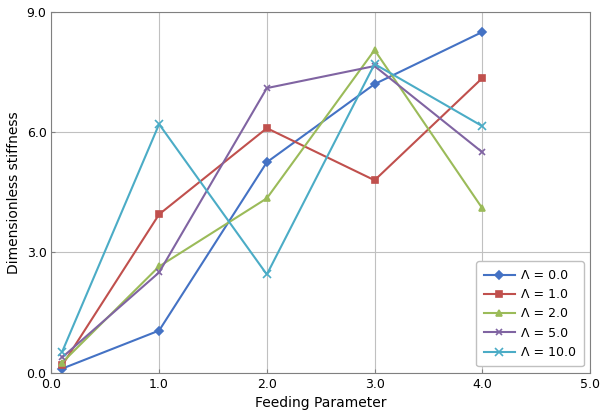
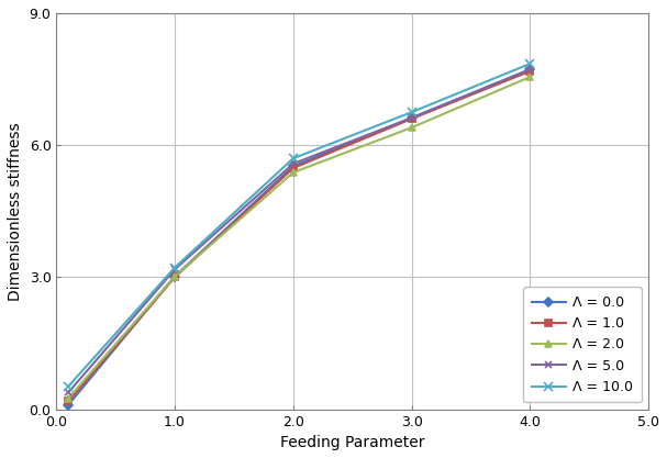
Λ = 0.0/1.0: 1.05 -> 3.02
Λ = 1.0/1.0: 3.95 -> 3.00
Λ = 2.0/1.0: 2.65 -> 3.02
Λ = 5.0/1.0: 2.50 -> 3.18
Λ = 10.0/1.0: 6.20 -> 3.22
Λ = 0.0/2.0: 5.25 -> 5.52
Λ = 1.0/2.0: 6.10 -> 5.48
Λ = 2.0/2.0: 4.35 -> 5.38
Λ = 5.0/2.0: 7.10 -> 5.58
Λ = 10.0/2.0: 2.45 -> 5.70
Λ = 0.0/3.0: 7.20 -> 6.62
Λ = 1.0/3.0: 4.80 -> 6.60
Λ = 2.0/3.0: 8.05 -> 6.40
Λ = 5.0/3.0: 7.65 -> 6.62
Λ = 10.0/3.0: 7.70 -> 6.75
Λ = 0.0/4.0: 8.50 -> 7.72
Λ = 1.0/4.0: 7.35 -> 7.68
Λ = 2.0/4.0: 4.10 -> 7.55
Λ = 5.0/4.0: 5.50 -> 7.72
Λ = 10.0/4.0: 6.15 -> 7.85
